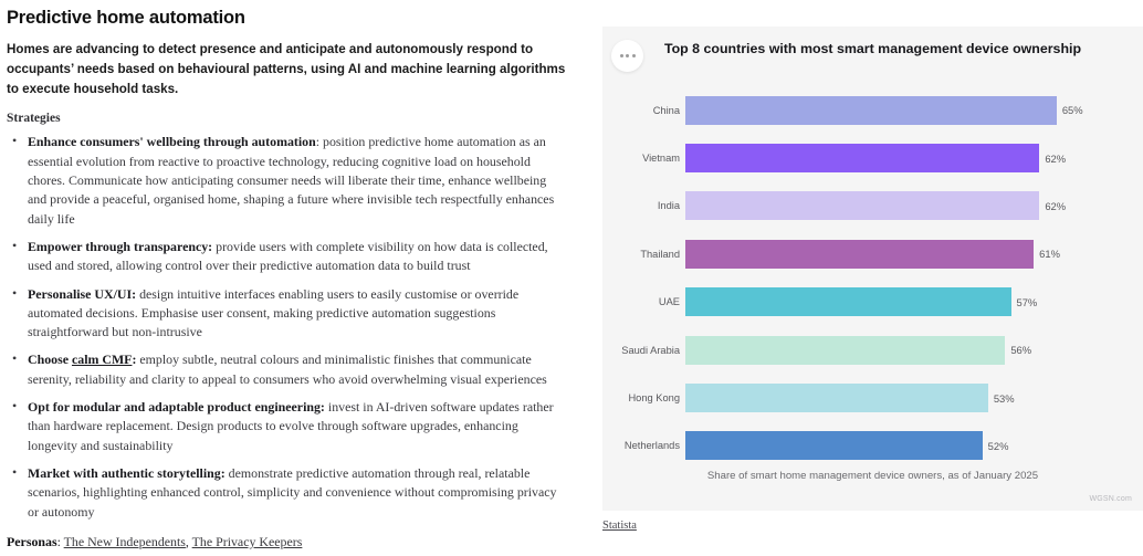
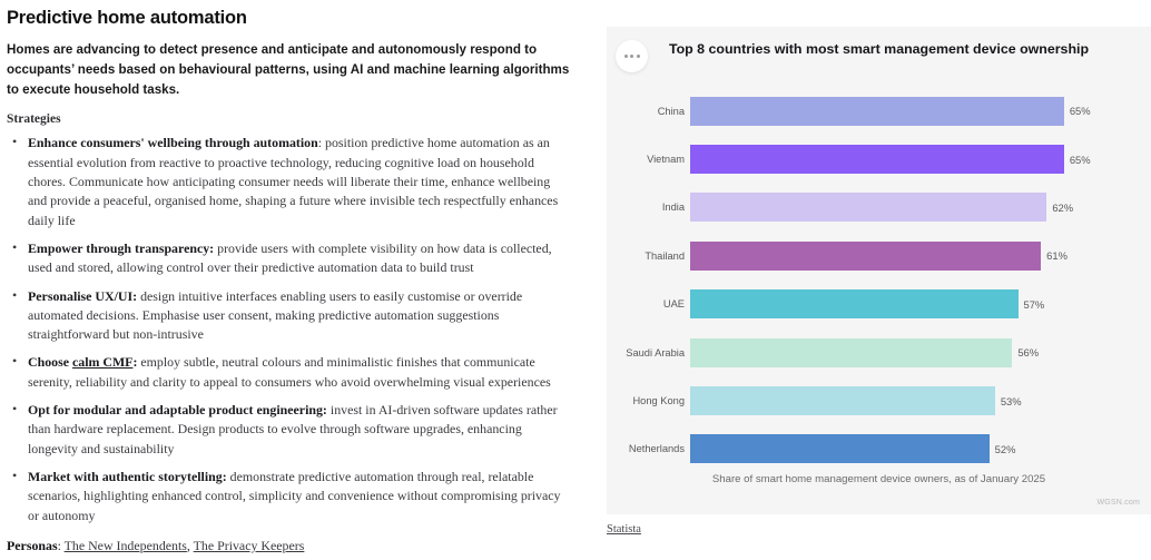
Vietnam: 62% -> 65%
